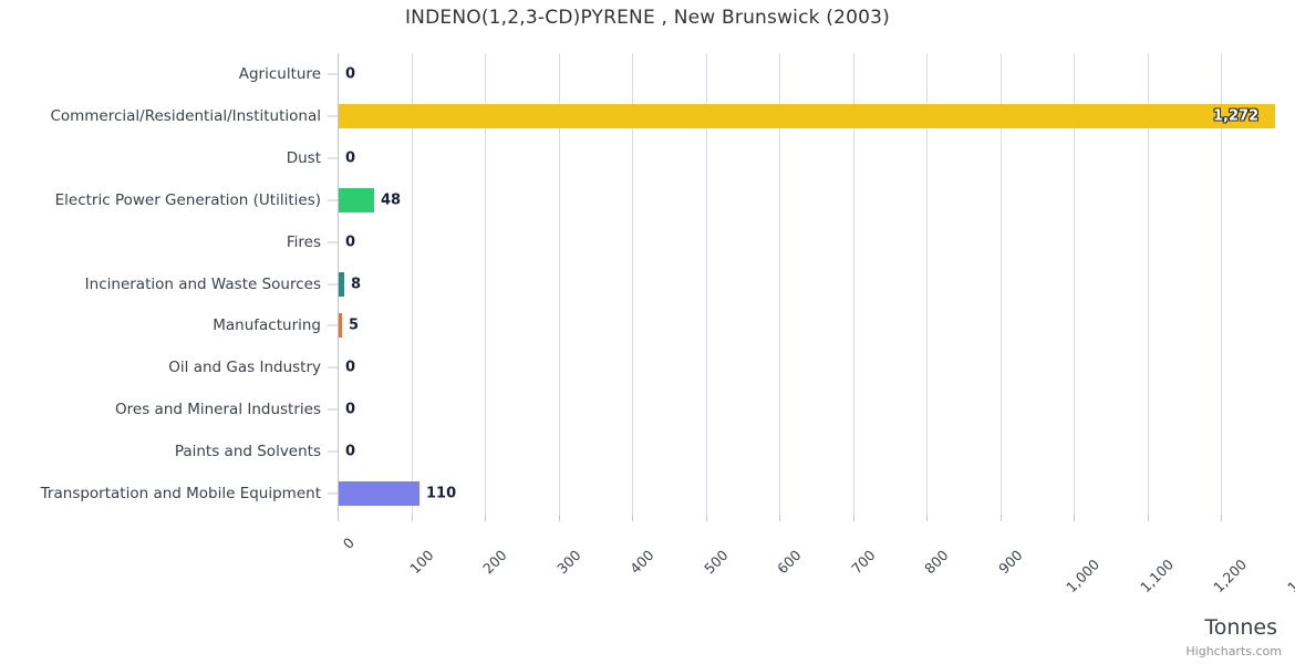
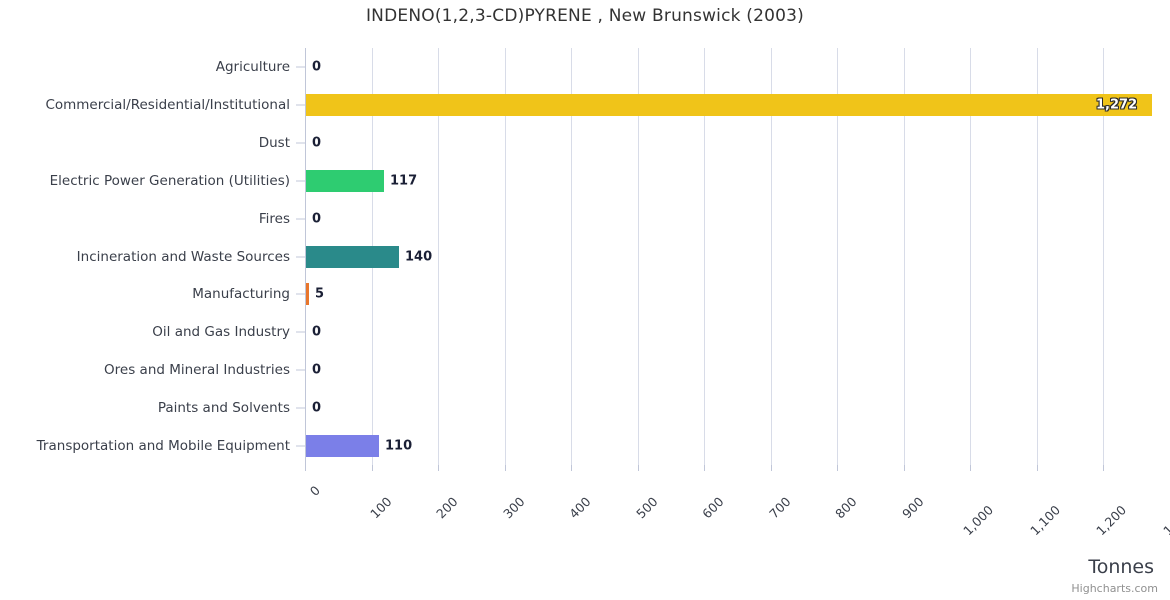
Electric Power Generation (Utilities): 48 -> 117
Incineration and Waste Sources: 8 -> 140
